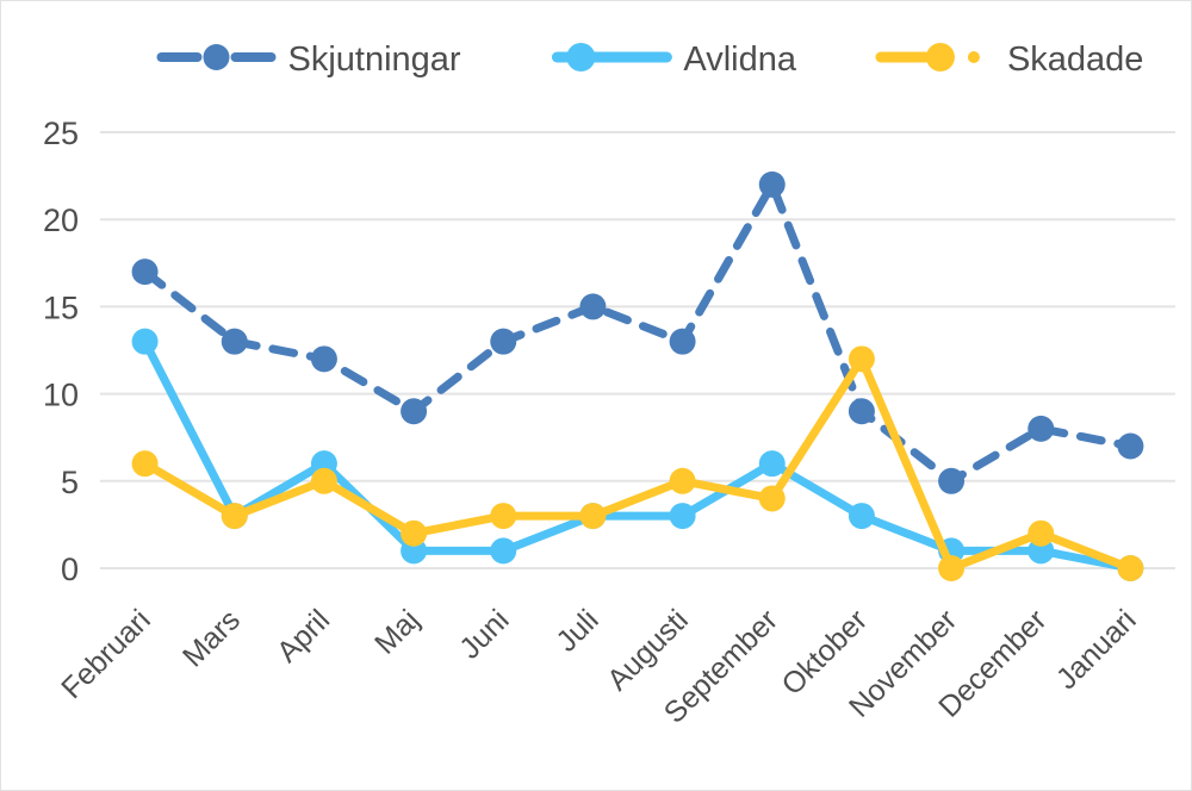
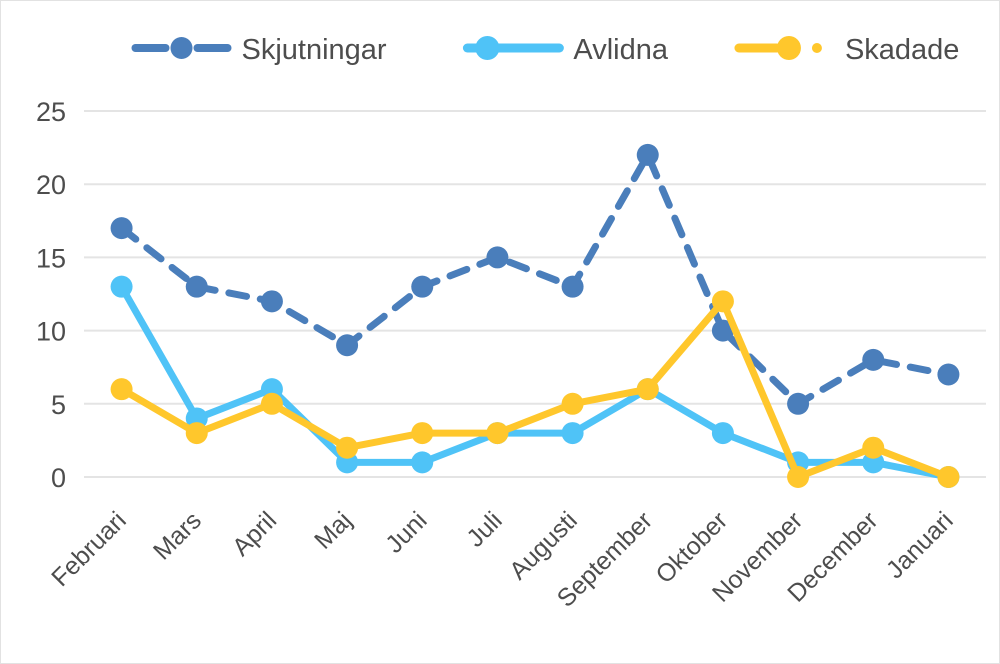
Avlidna/Mars: 3 -> 4
Skadade/September: 4 -> 6
Skjutningar/Oktober: 9 -> 10
